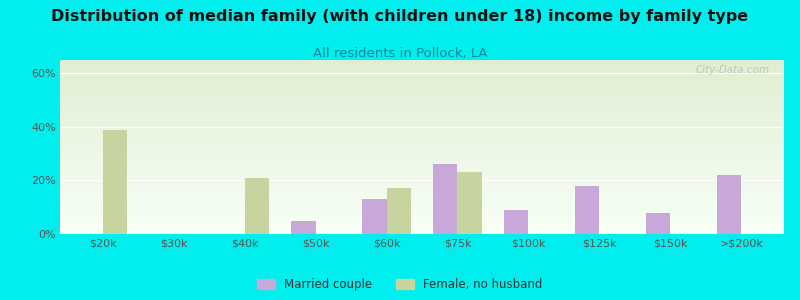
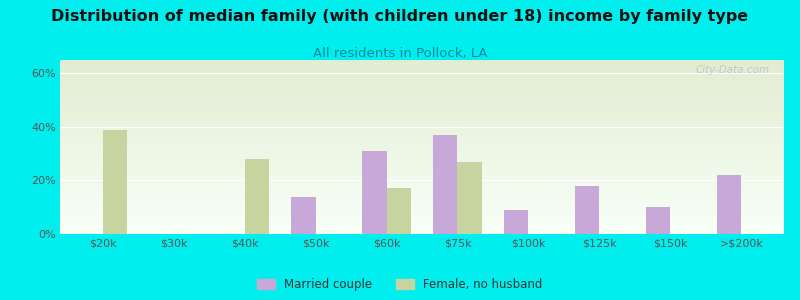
Female, no husband/$40k: 21% -> 28%
Married couple/$50k: 5% -> 14%
Married couple/$60k: 13% -> 31%
Married couple/$75k: 26% -> 37%
Female, no husband/$75k: 23% -> 27%
Married couple/$150k: 8% -> 10%
